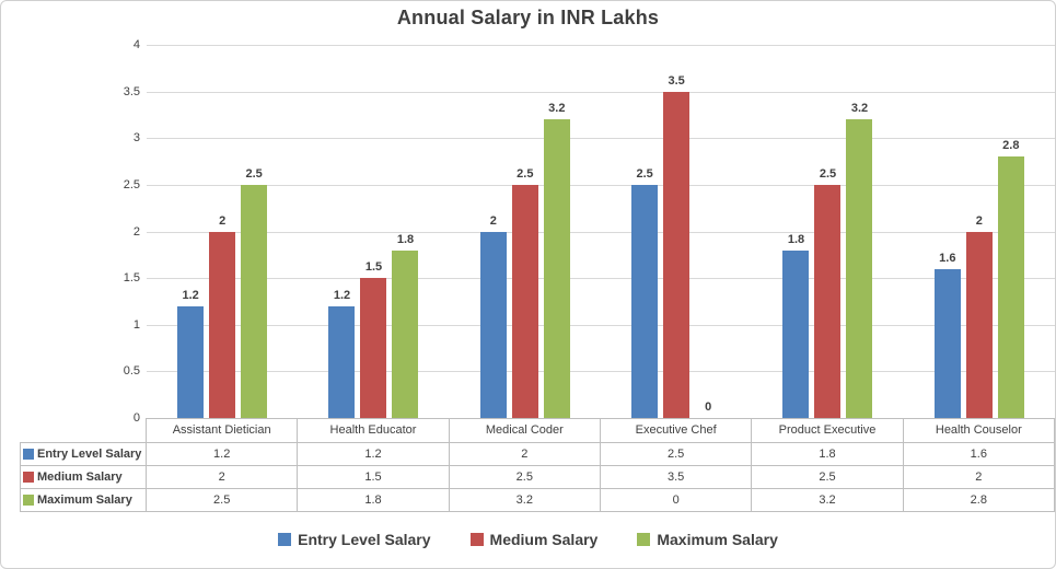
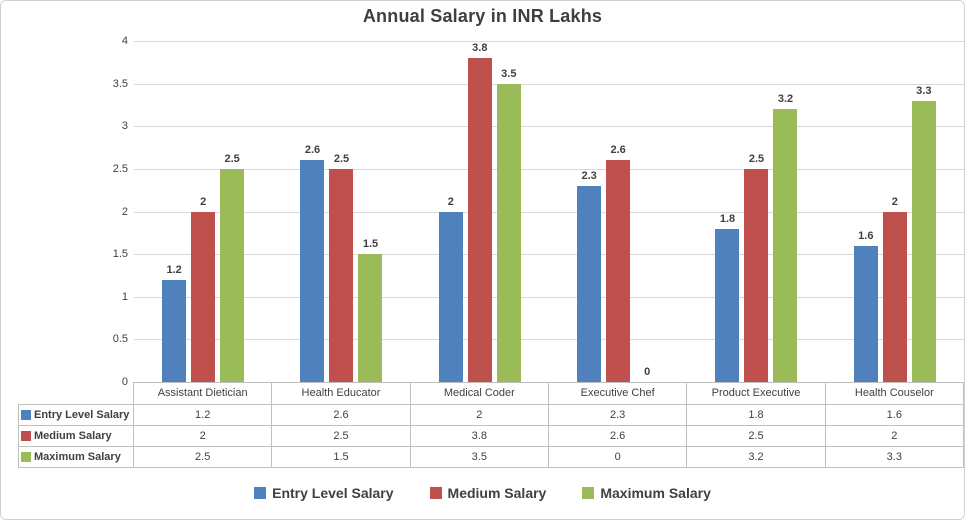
Entry Level Salary/Health Educator: 1.2 -> 2.6
Medium Salary/Health Educator: 1.5 -> 2.5
Maximum Salary/Health Educator: 1.8 -> 1.5
Medium Salary/Medical Coder: 2.5 -> 3.8
Maximum Salary/Medical Coder: 3.2 -> 3.5
Entry Level Salary/Executive Chef: 2.5 -> 2.3
Medium Salary/Executive Chef: 3.5 -> 2.6
Maximum Salary/Health Couselor: 2.8 -> 3.3
